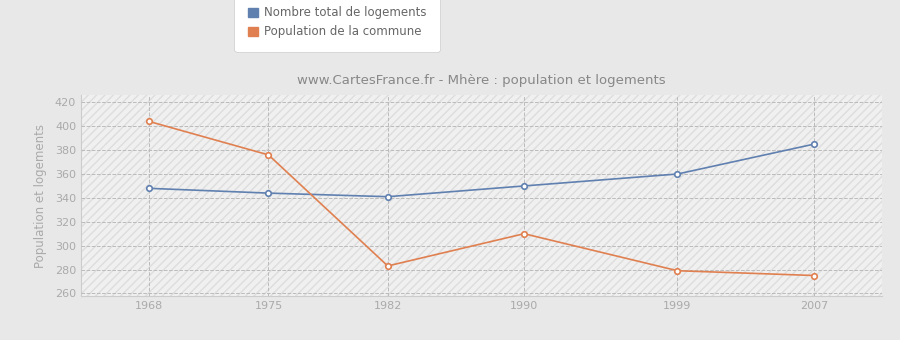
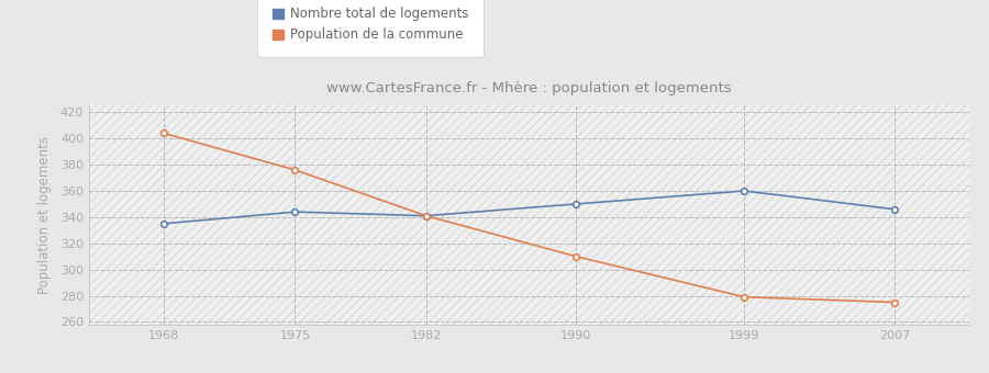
Nombre total de logements/1968: 348 -> 335
Population de la commune/1982: 283 -> 341
Nombre total de logements/2007: 385 -> 346
